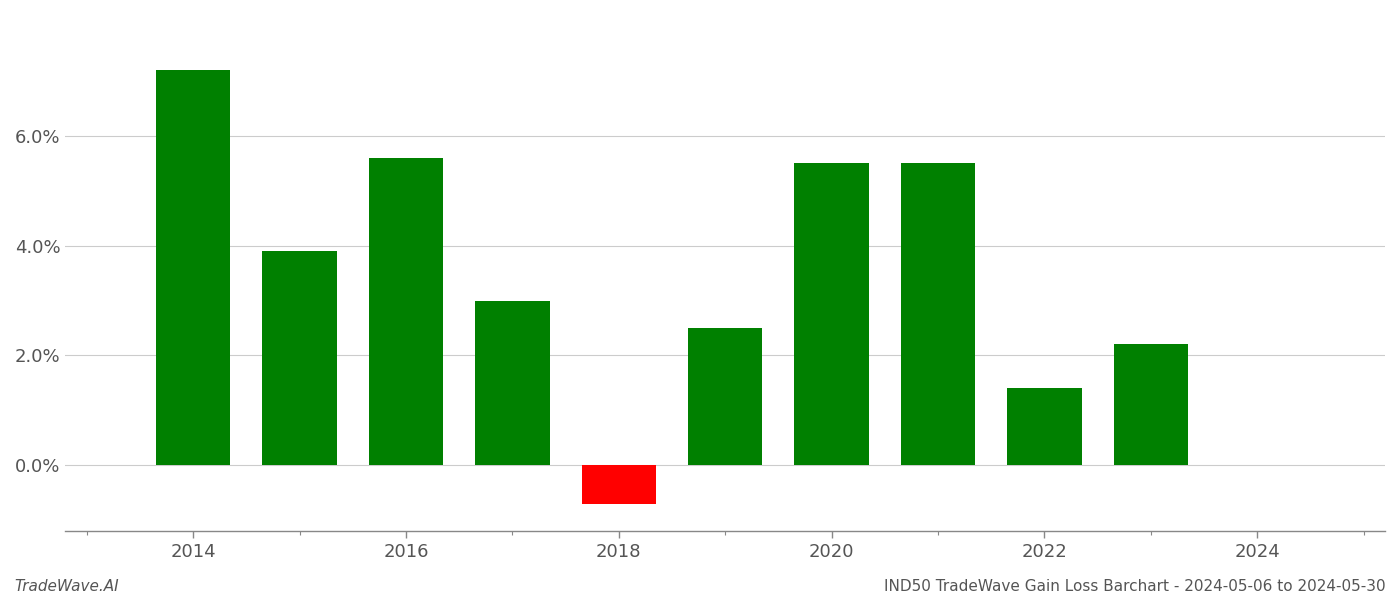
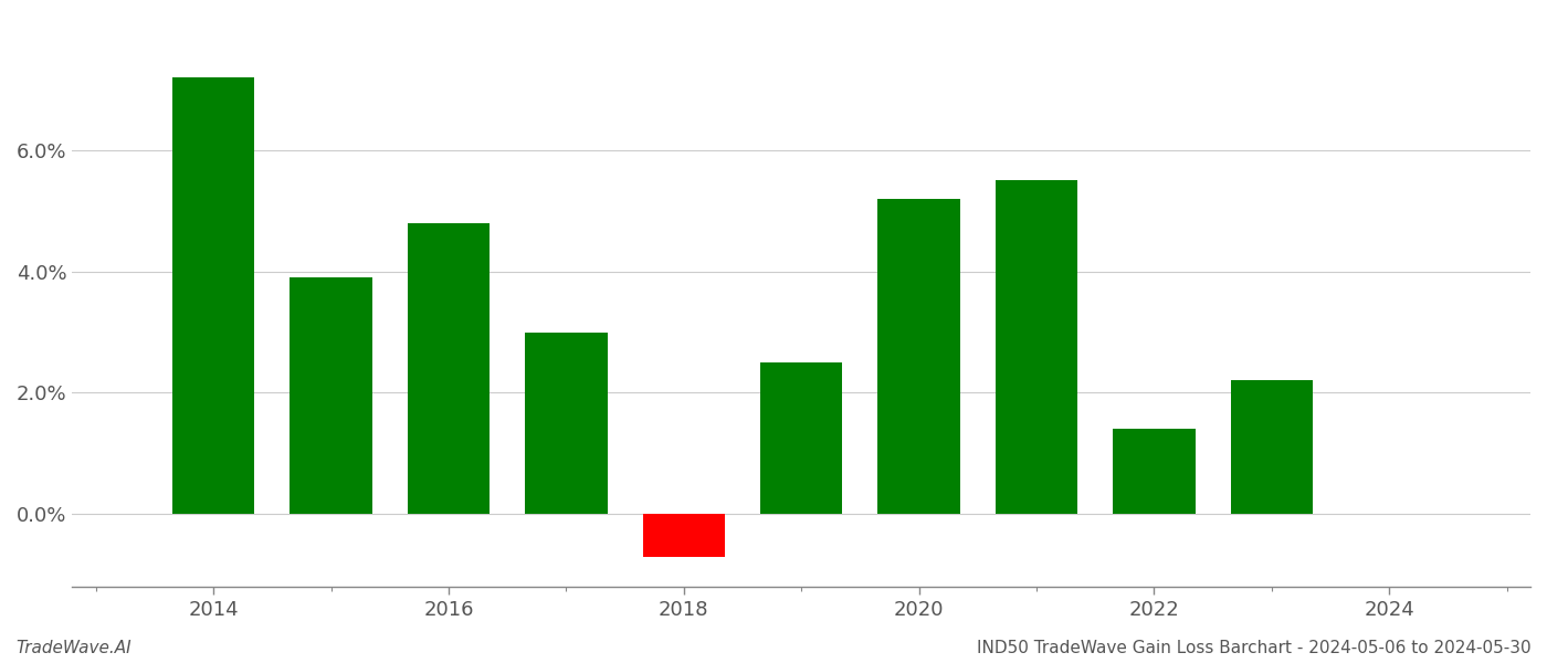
2016: 5.6% -> 4.8%
2020: 5.5% -> 5.2%
